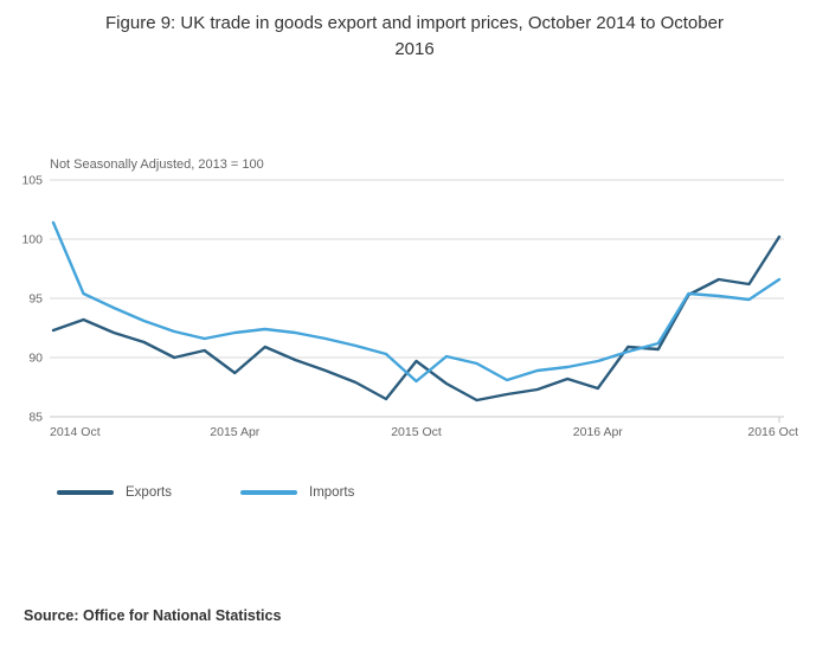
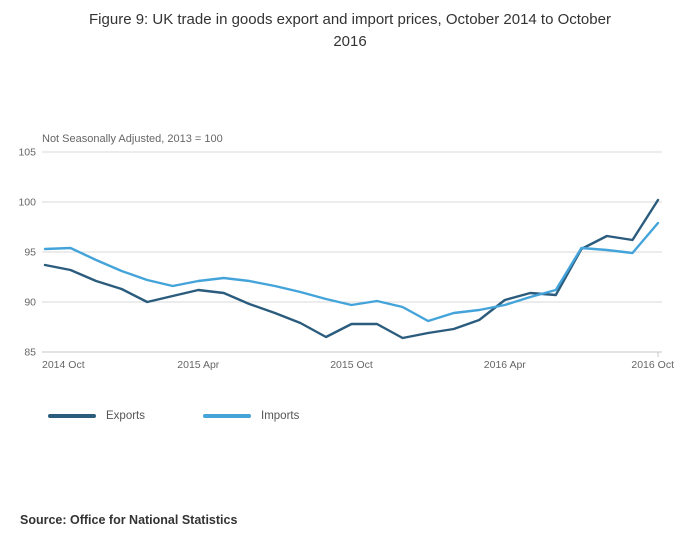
Exports/2014 Oct: 92.3 -> 93.7
Imports/2014 Oct: 101.4 -> 95.3
Exports/2015 Apr: 88.7 -> 91.2
Exports/2015 Oct: 89.7 -> 87.8
Imports/2015 Oct: 88.0 -> 89.7
Exports/2016 Apr: 87.4 -> 90.2
Imports/2016 Oct: 96.6 -> 97.9
